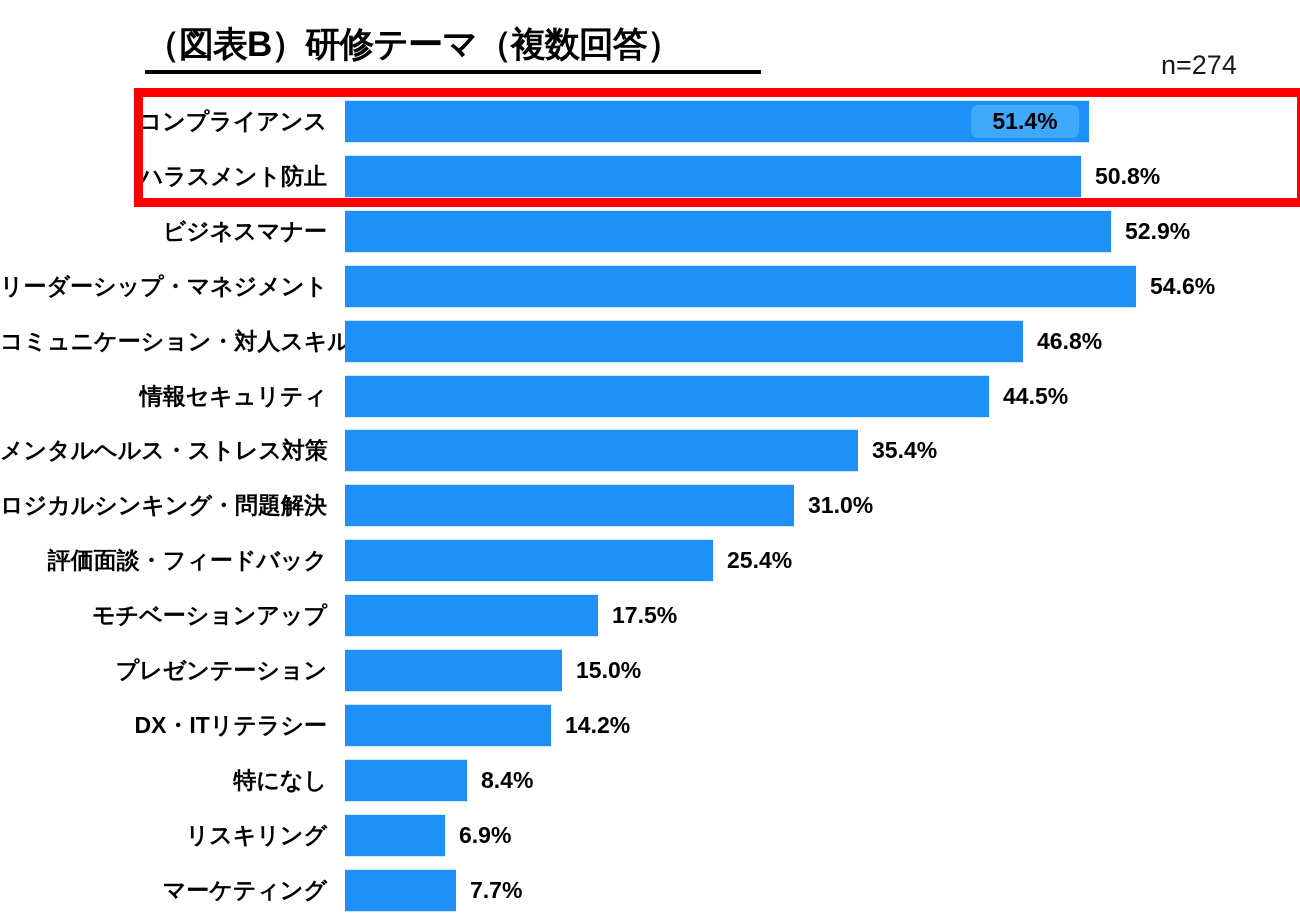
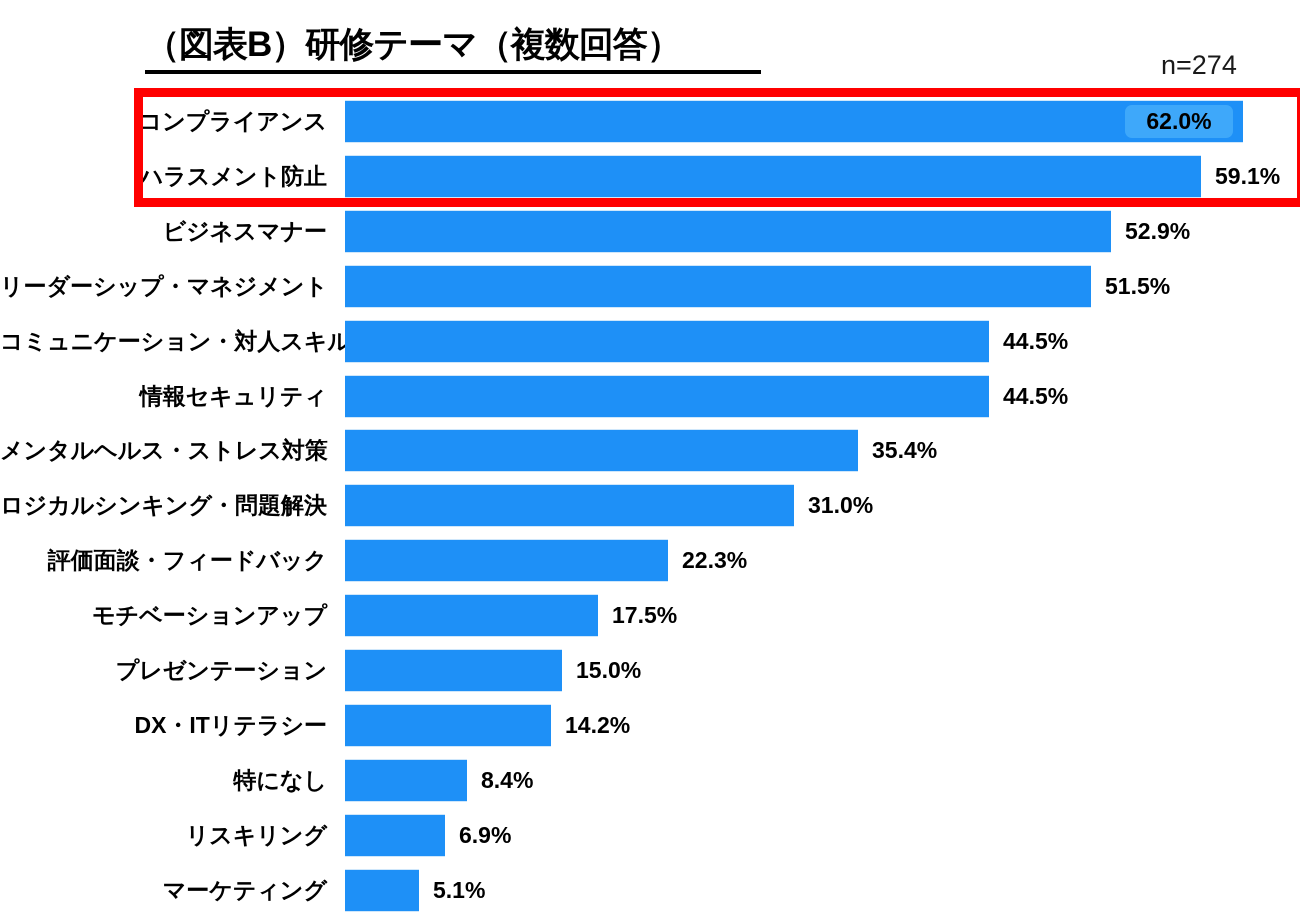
コンプライアンス: 51.4% -> 62.0%
ハラスメント防止: 50.8% -> 59.1%
リーダーシップ・マネジメント: 54.6% -> 51.5%
コミュニケーション・対人スキル: 46.8% -> 44.5%
評価面談・フィードバック: 25.4% -> 22.3%
マーケティング: 7.7% -> 5.1%
